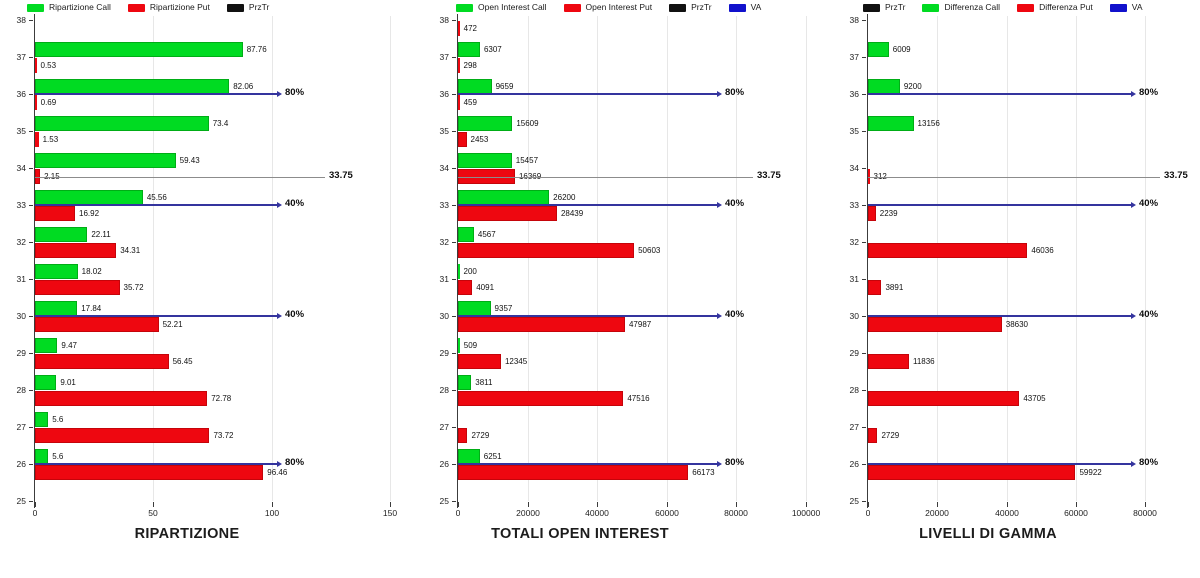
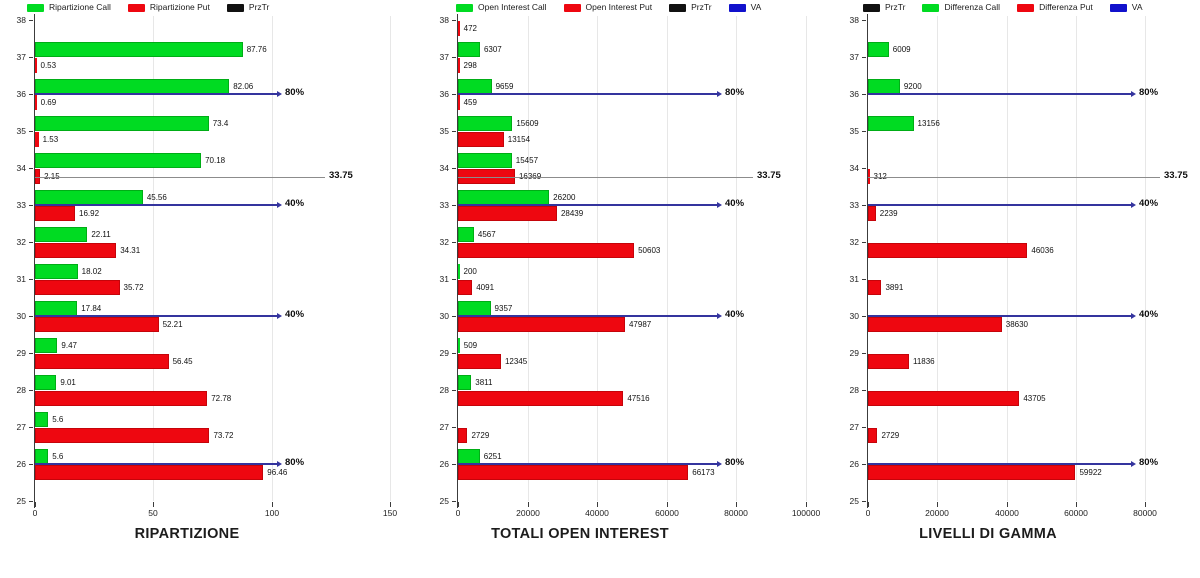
RIPARTIZIONE/Ripartizione Call/34: 59.43 -> 70.18
TOTALI OPEN INTEREST/Open Interest Put/35: 2453 -> 13154
